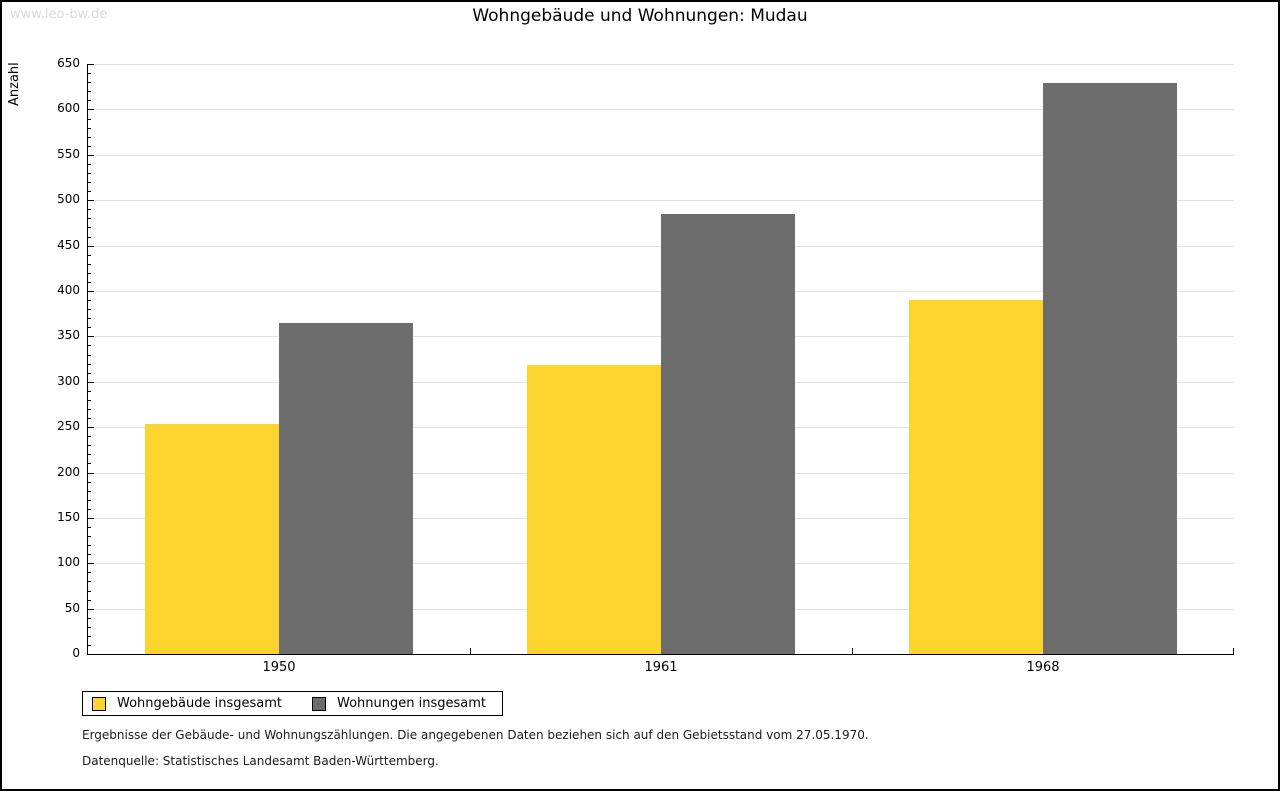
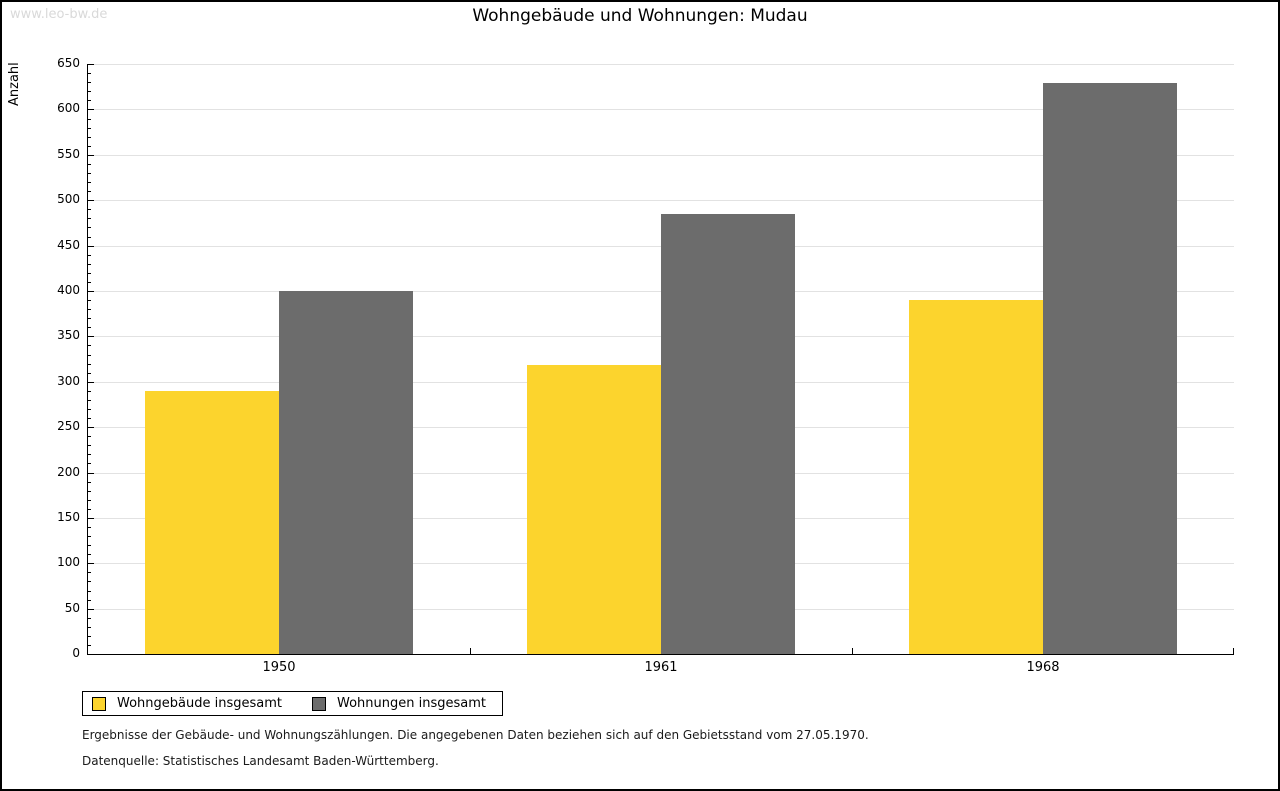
Wohngebäude insgesamt/1950: 250 -> 290
Wohnungen insgesamt/1950: 360 -> 400
